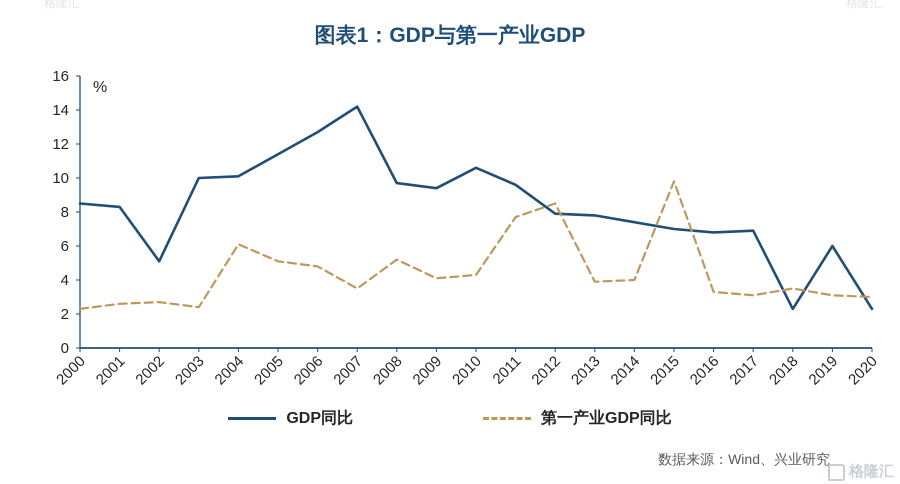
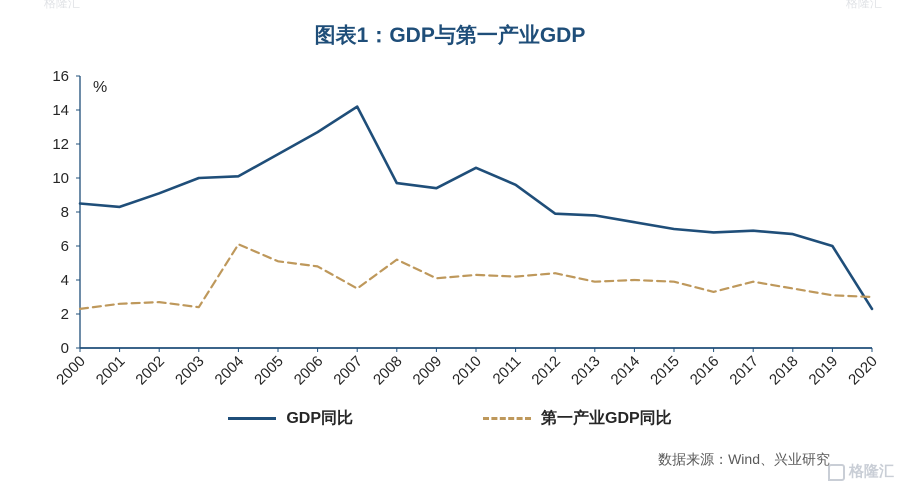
GDP同比/2002: 5.1 -> 9.1
第一产业GDP同比/2011: 7.7 -> 4.2
第一产业GDP同比/2012: 8.5 -> 4.4
第一产业GDP同比/2015: 9.8 -> 3.9
第一产业GDP同比/2017: 3.1 -> 3.9
GDP同比/2018: 2.3 -> 6.7
